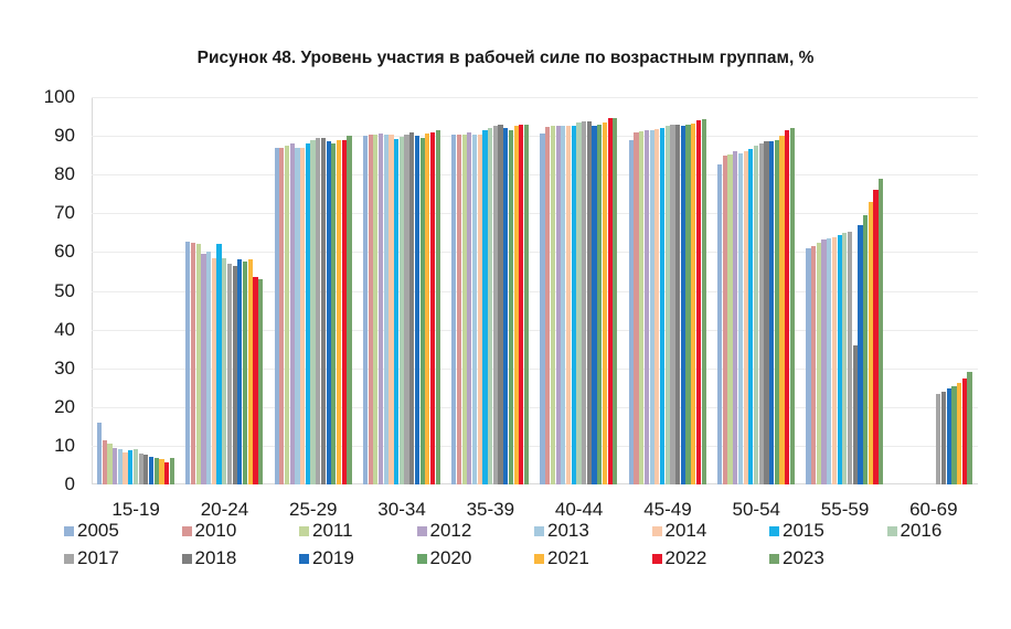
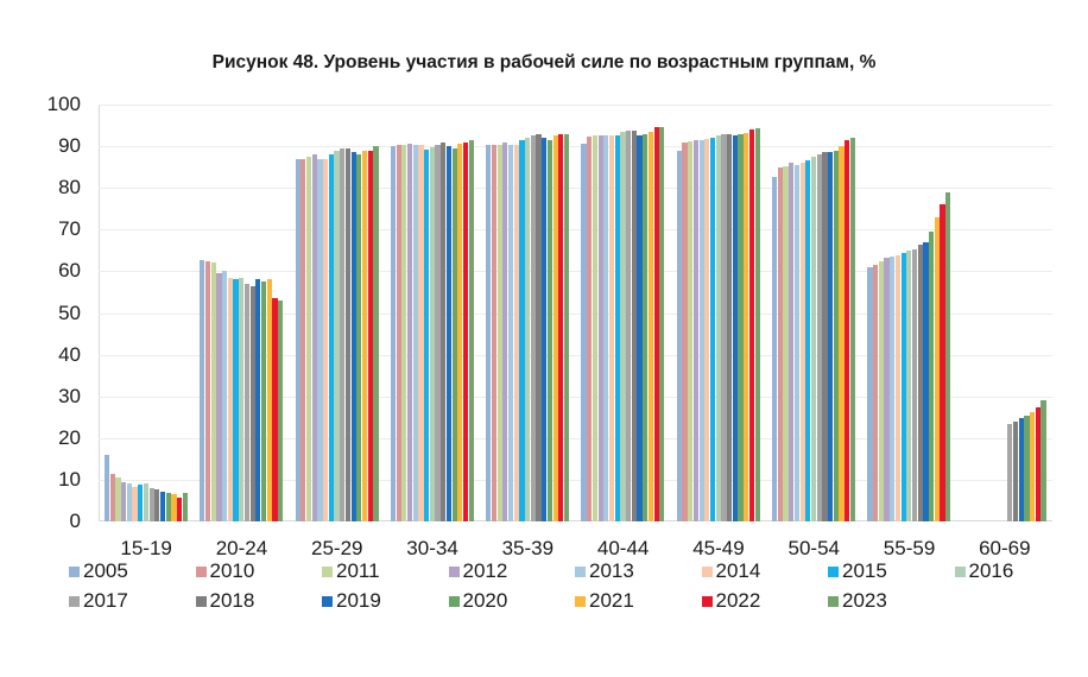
2015/20-24: 62 -> 58
2018/55-59: 36 -> 66
